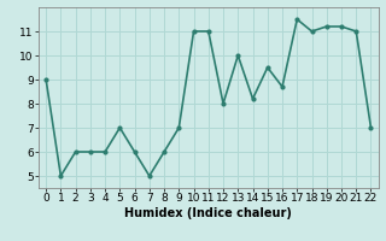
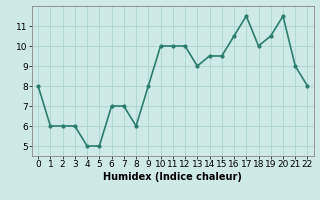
0: 9.0 -> 8.0
1: 5.0 -> 6.0
4: 6.0 -> 5.0
5: 7.0 -> 5.0
6: 6.0 -> 7.0
7: 5.0 -> 7.0
9: 7.0 -> 8.0
10: 11.0 -> 10.0
11: 11.0 -> 10.0
12: 8.0 -> 10.0
13: 10.0 -> 9.0
14: 8.2 -> 9.5
16: 8.7 -> 10.5
18: 11.0 -> 10.0
19: 11.2 -> 10.5
20: 11.2 -> 11.5
21: 11.0 -> 9.0
22: 7.0 -> 8.0
